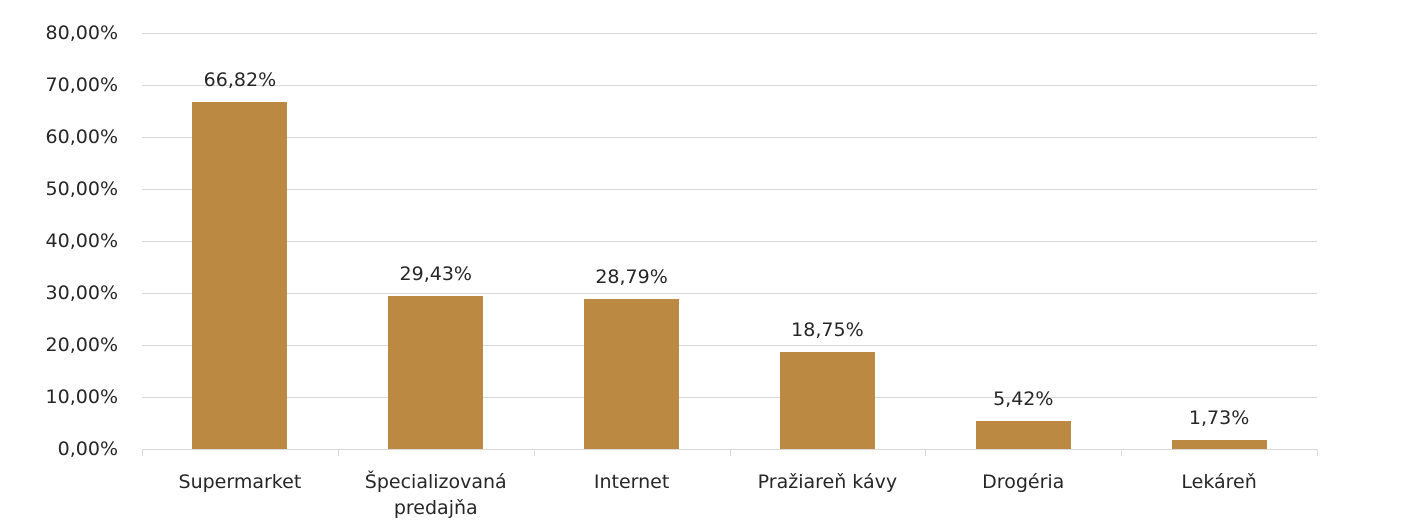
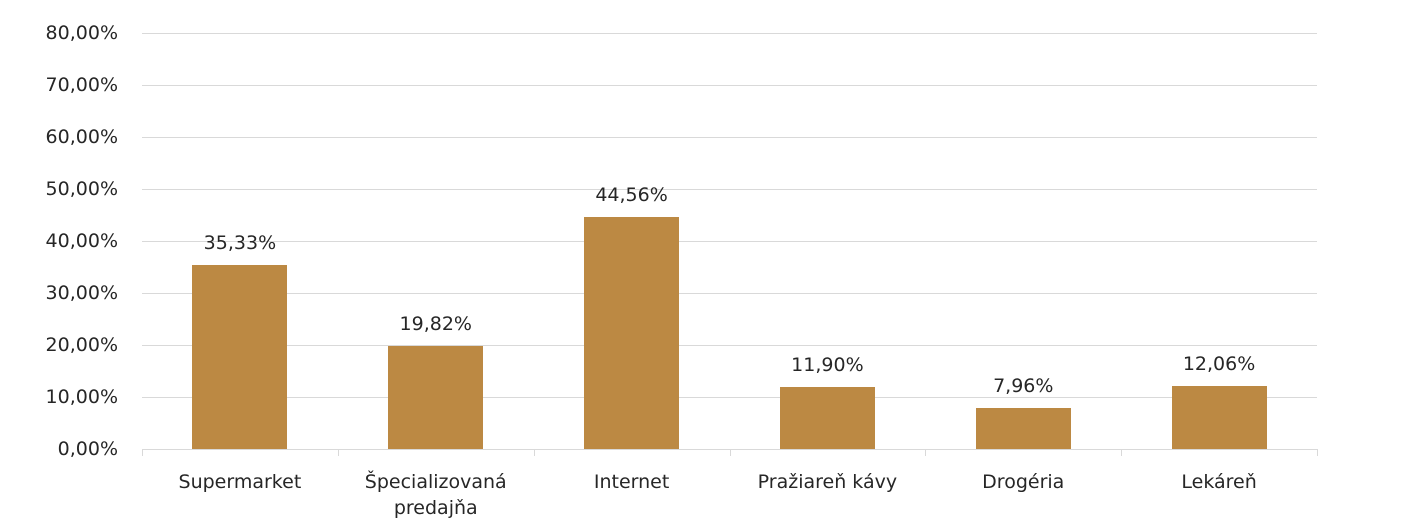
Supermarket: 66,82% -> 35,33%
Špecializovaná predajňa: 29,43% -> 19,82%
Internet: 28,79% -> 44,56%
Pražiareň kávy: 18,75% -> 11,90%
Drogéria: 5,42% -> 7,96%
Lekáreň: 1,73% -> 12,06%
